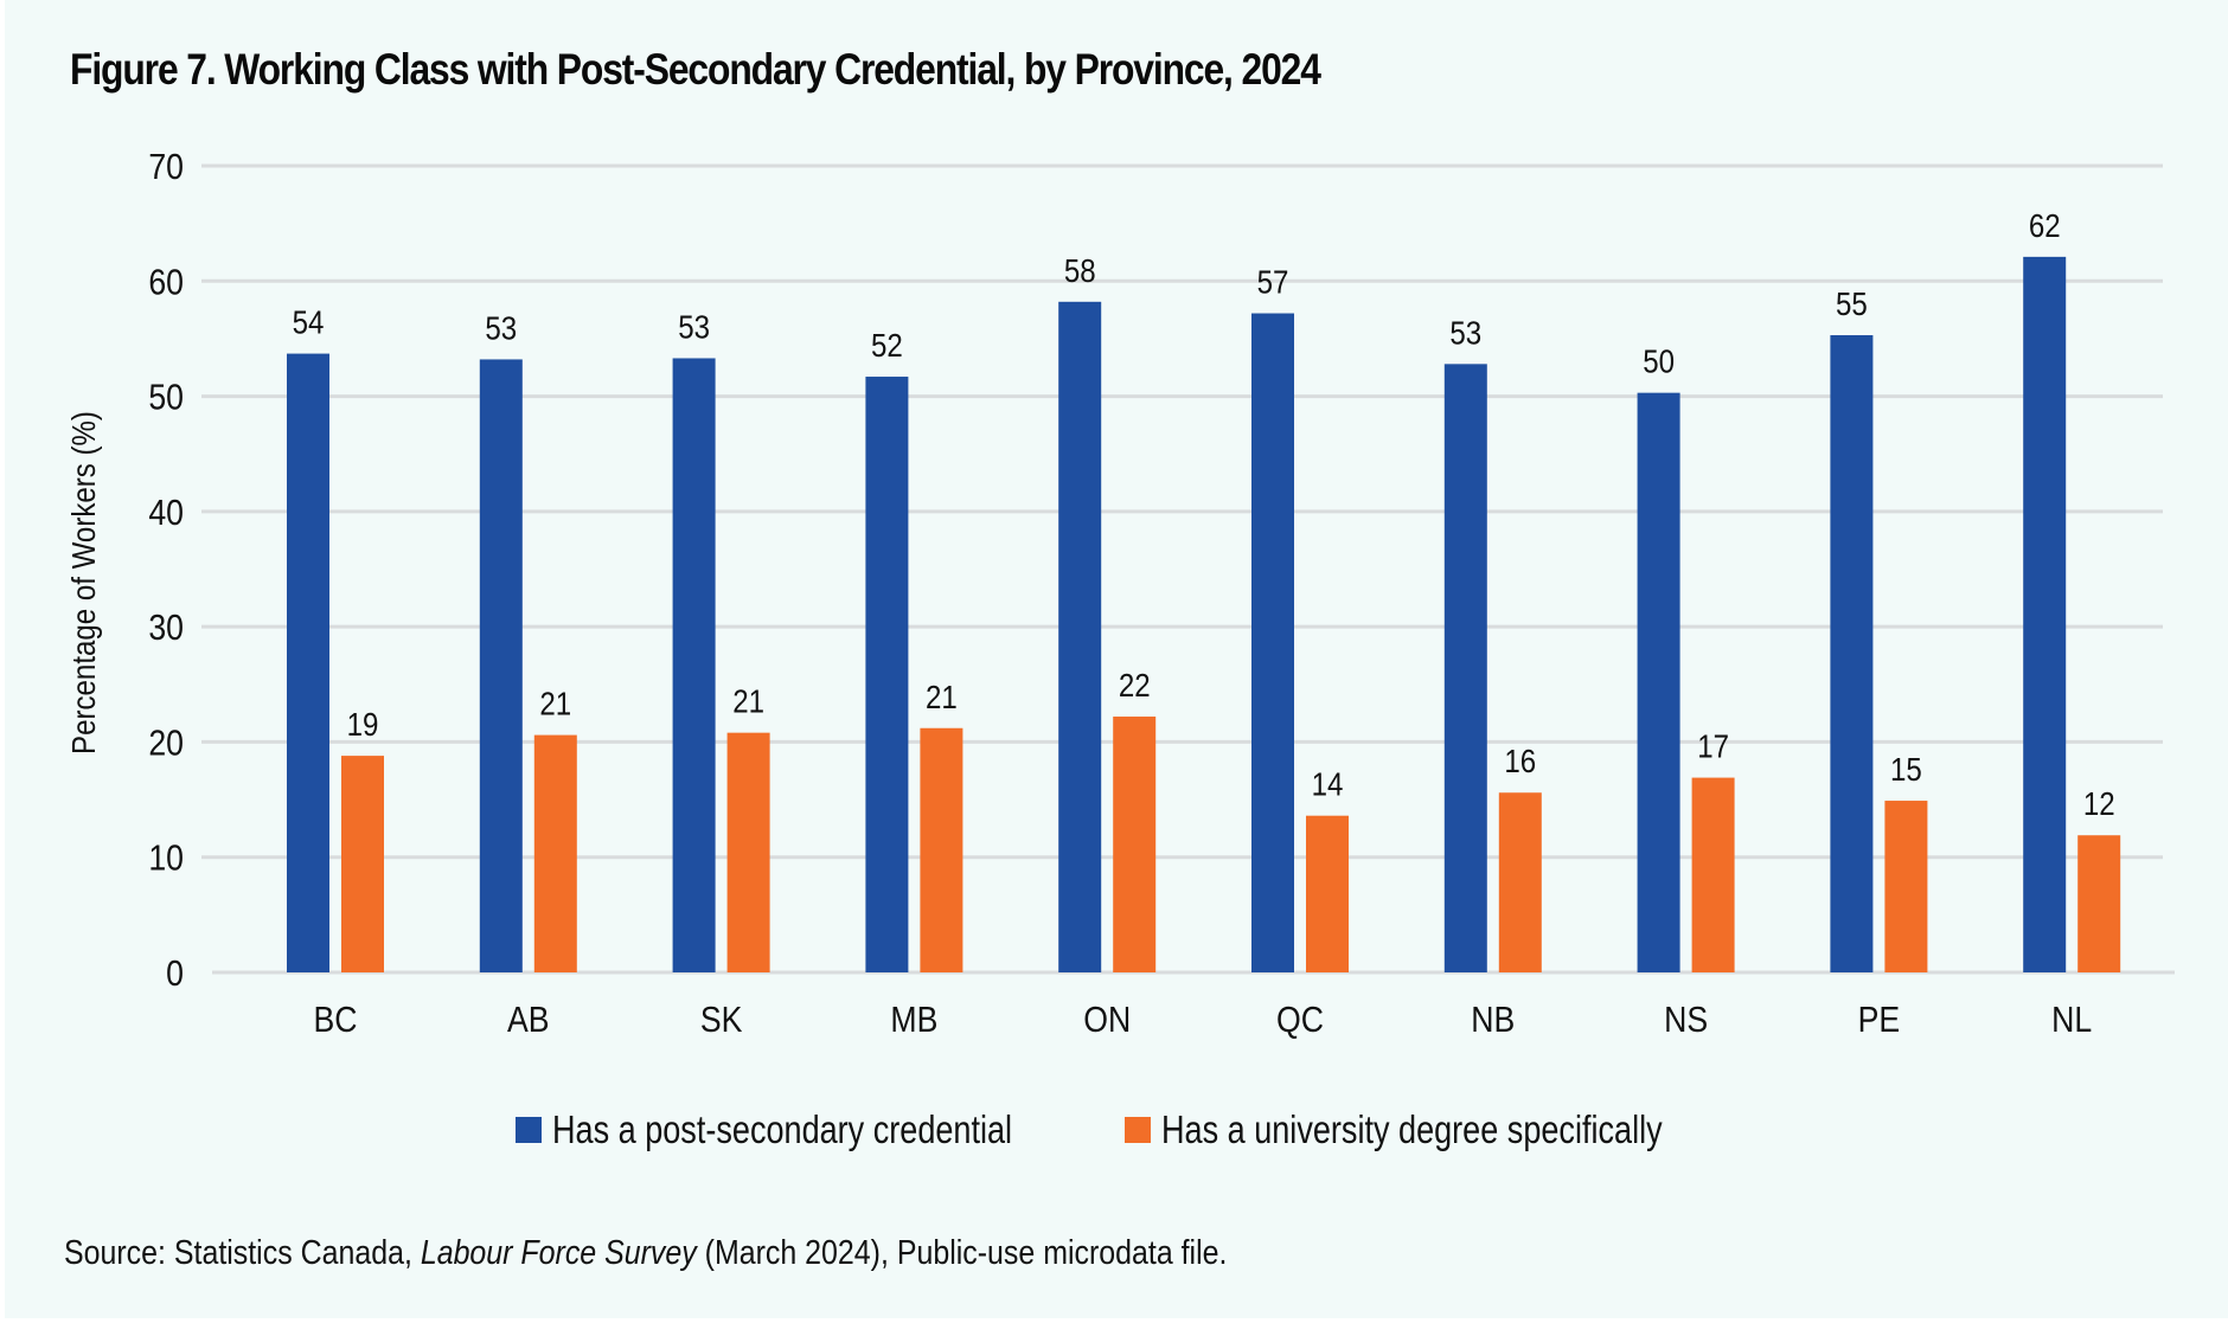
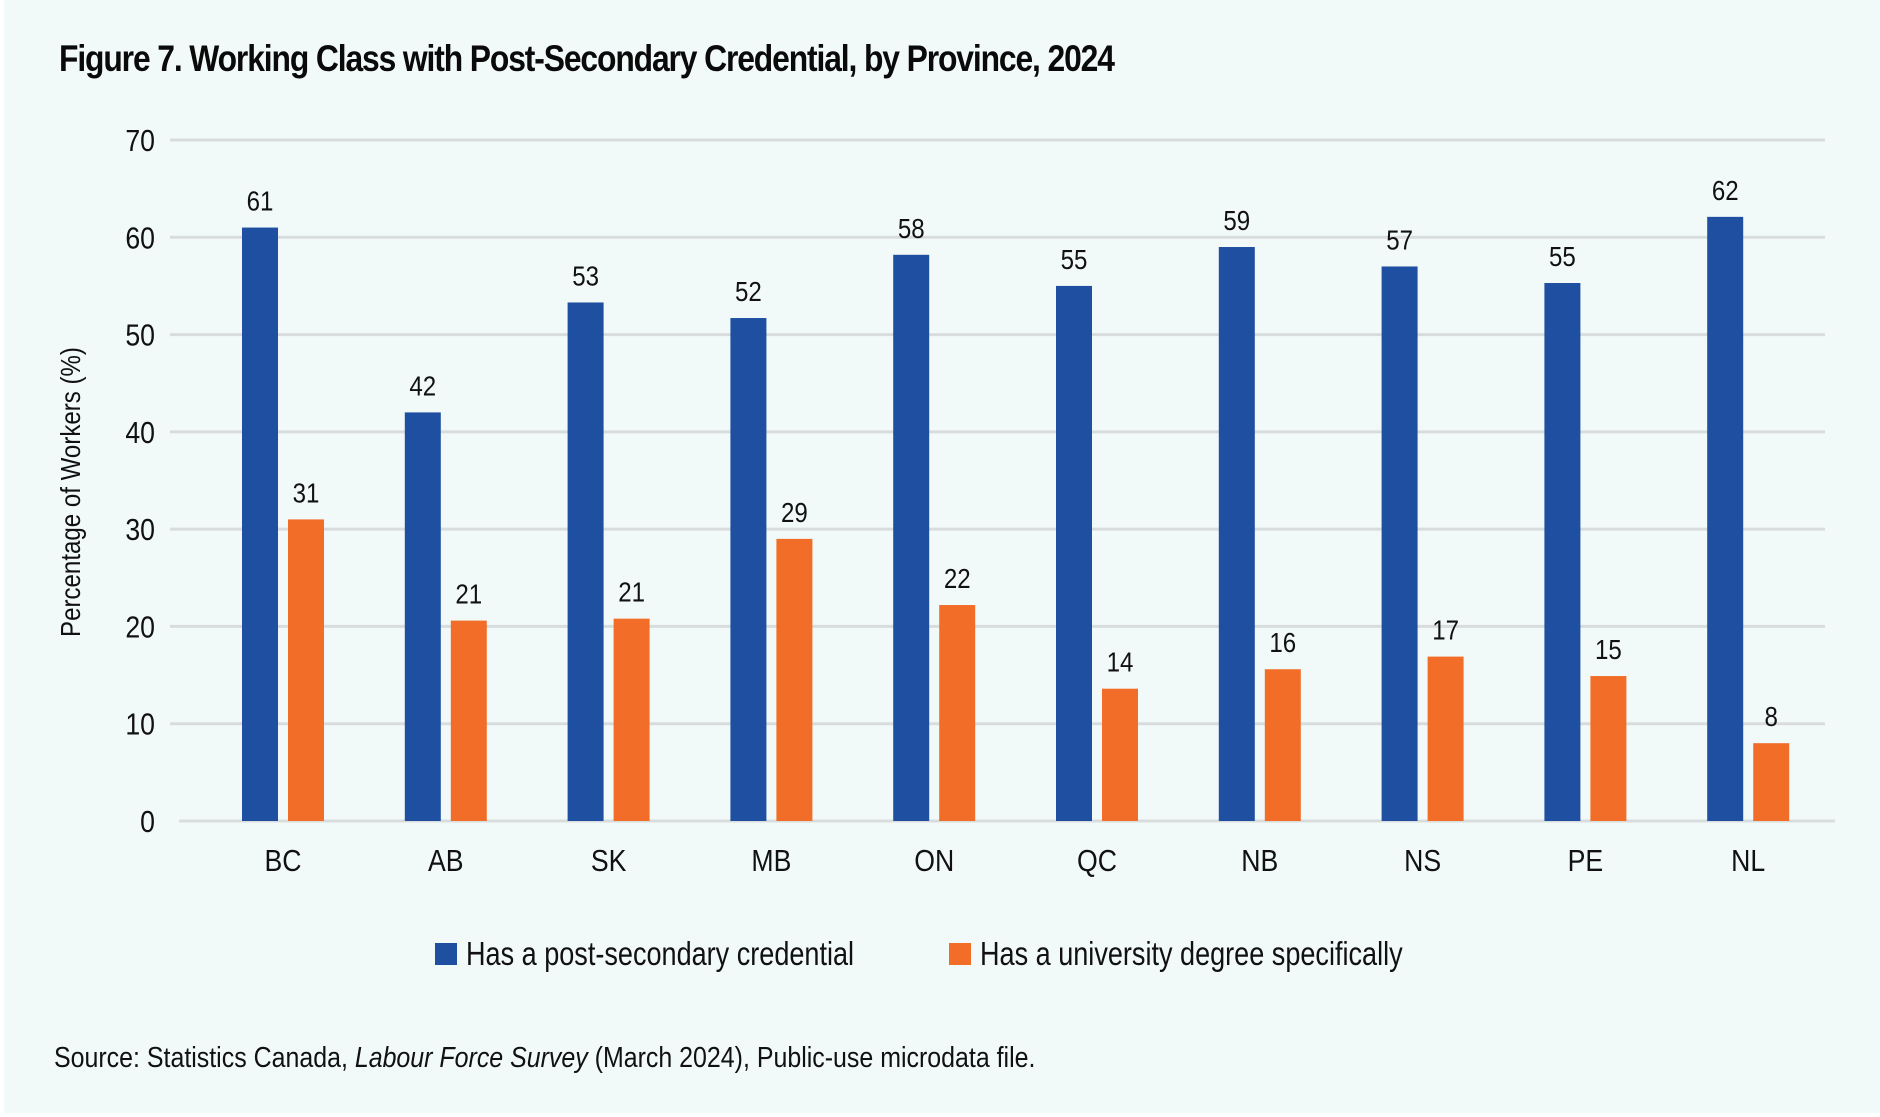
Has a post-secondary credential/BC: 54 -> 61
Has a university degree specifically/BC: 19 -> 31
Has a post-secondary credential/AB: 53 -> 42
Has a university degree specifically/MB: 21 -> 29
Has a post-secondary credential/QC: 57 -> 55
Has a post-secondary credential/NB: 53 -> 59
Has a post-secondary credential/NS: 50 -> 57
Has a university degree specifically/NL: 12 -> 8
